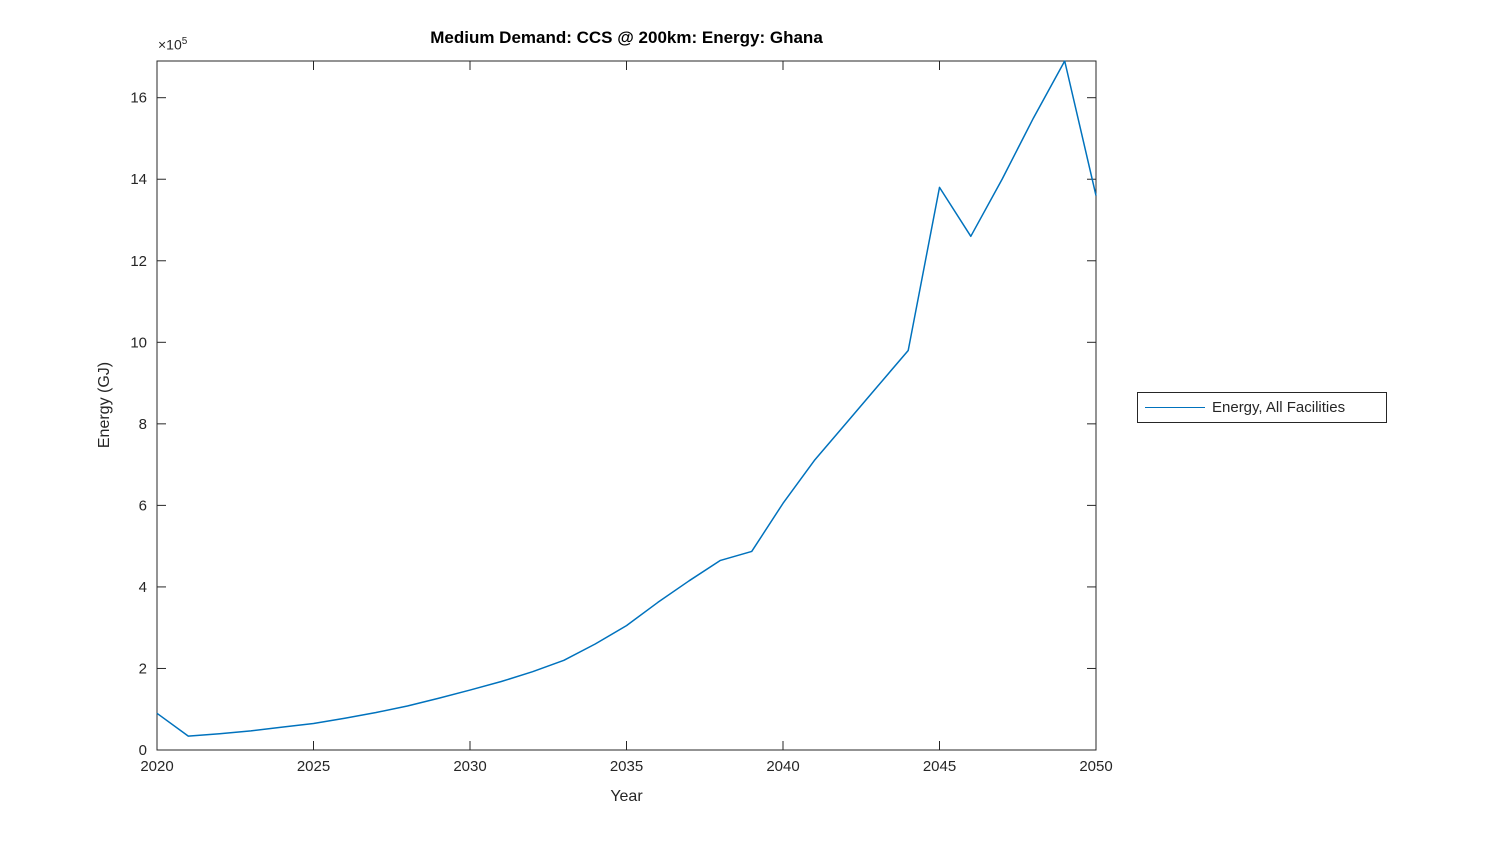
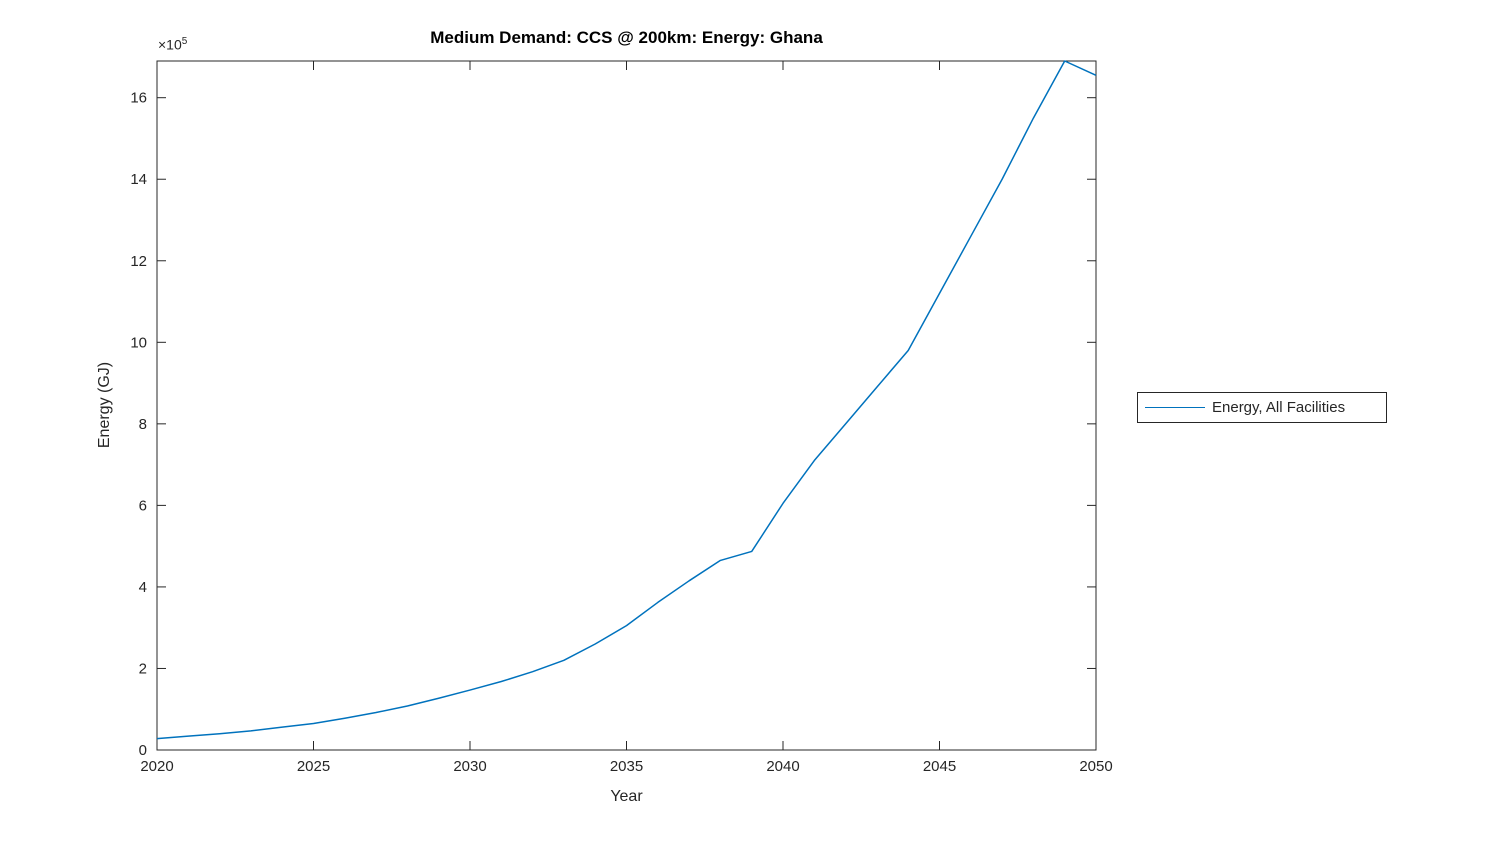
2020: 0.9 -> 0.3
2045: 13.8 -> 11.2
2050: 13.6 -> 16.6
